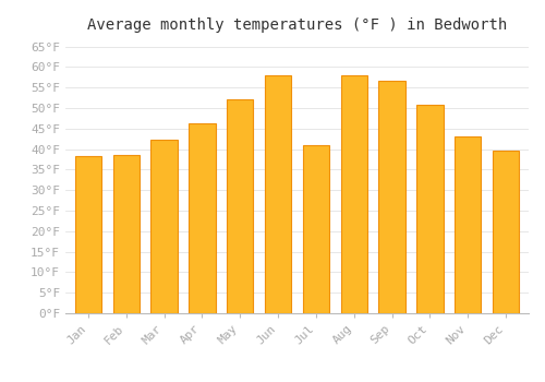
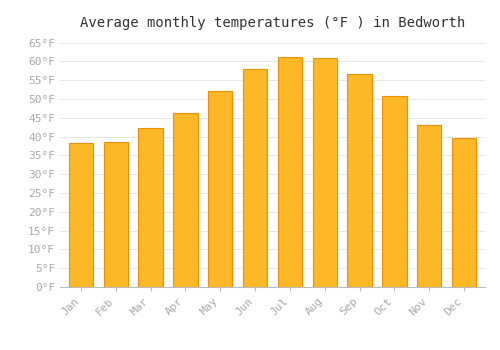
Jul: 41.0°F -> 61.2°F
Aug: 58.0°F -> 60.8°F
